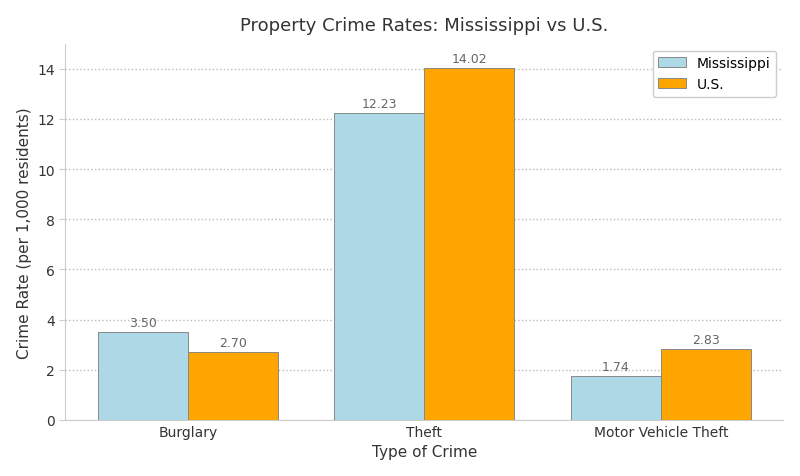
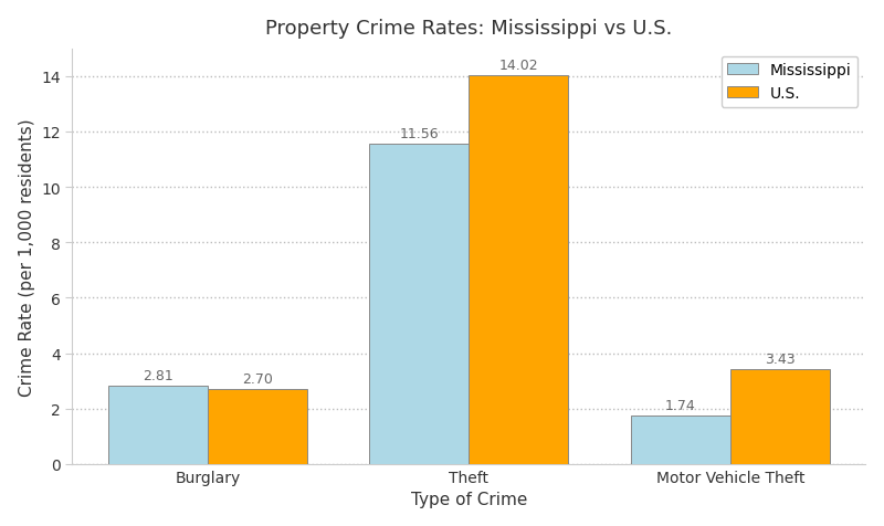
Mississippi/Burglary: 3.50 -> 2.81
Mississippi/Theft: 12.23 -> 11.56
U.S./Motor Vehicle Theft: 2.83 -> 3.43
